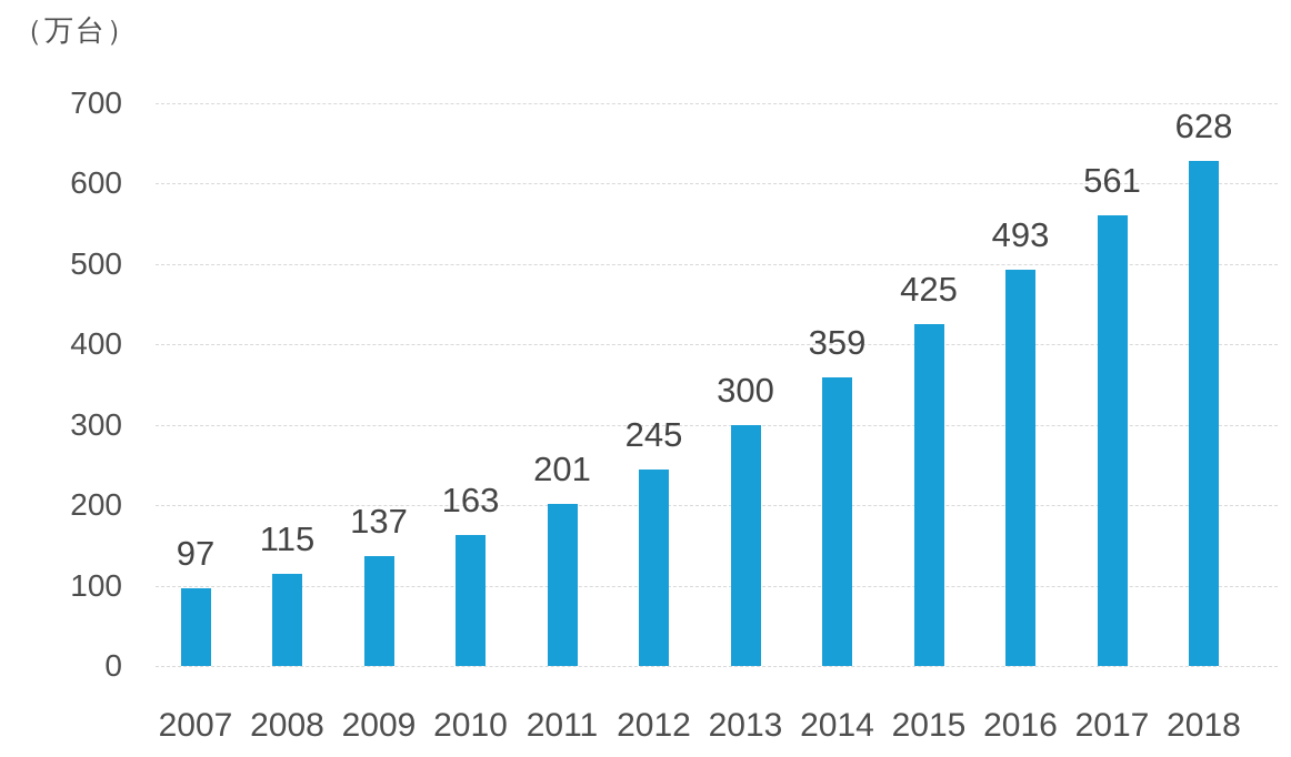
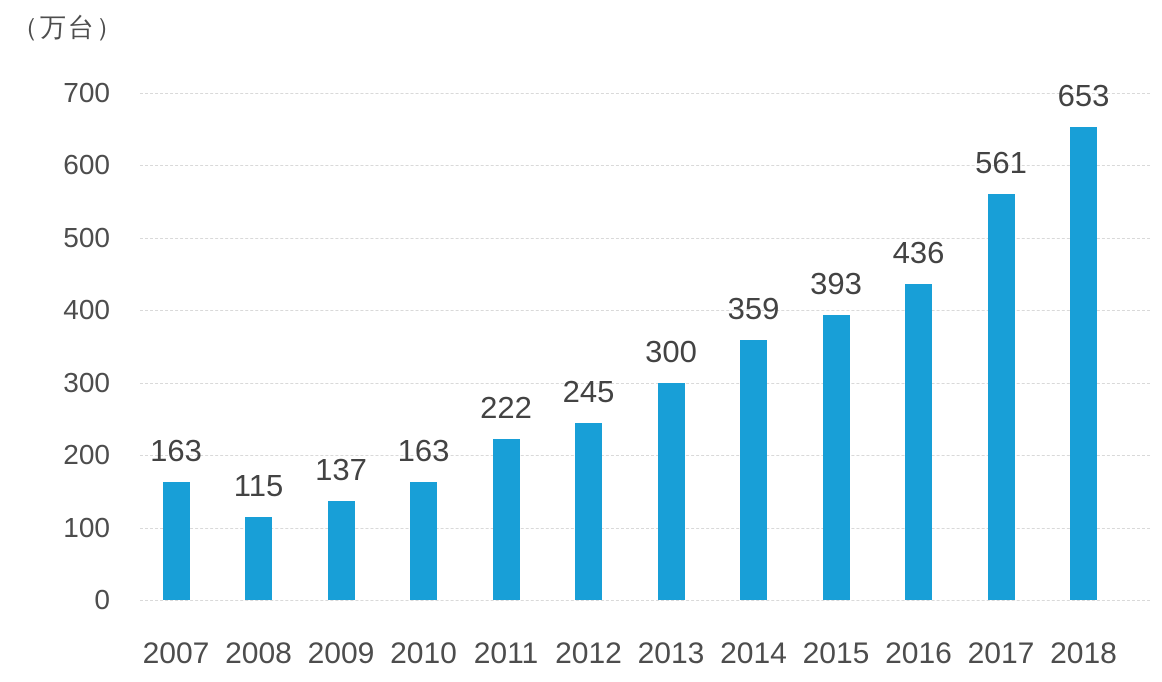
2007: 97 -> 163
2011: 201 -> 222
2015: 425 -> 393
2016: 493 -> 436
2018: 628 -> 653
